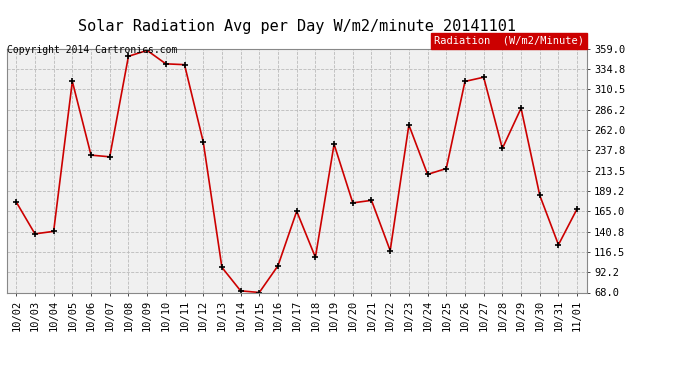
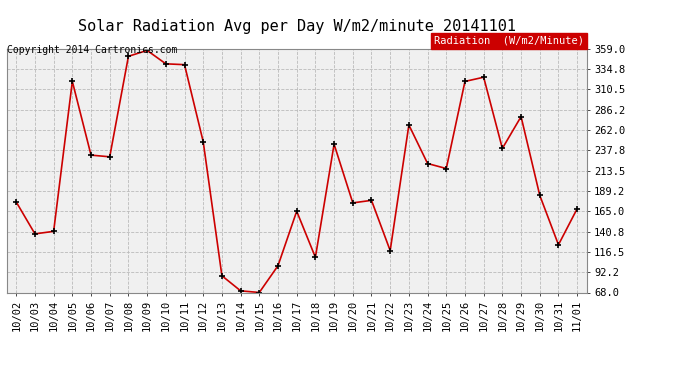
10/13: 98 -> 88
10/24: 209 -> 222
10/29: 288 -> 278
